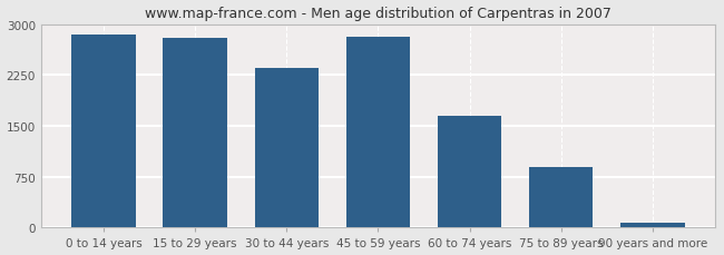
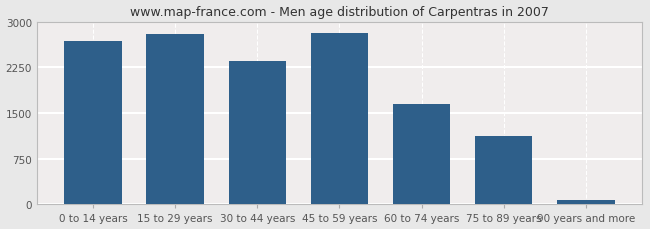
0 to 14 years: 2850 -> 2680
75 to 89 years: 900 -> 1120
